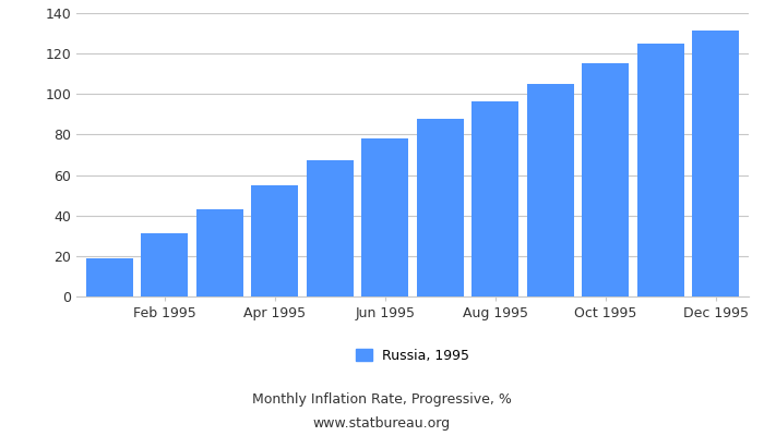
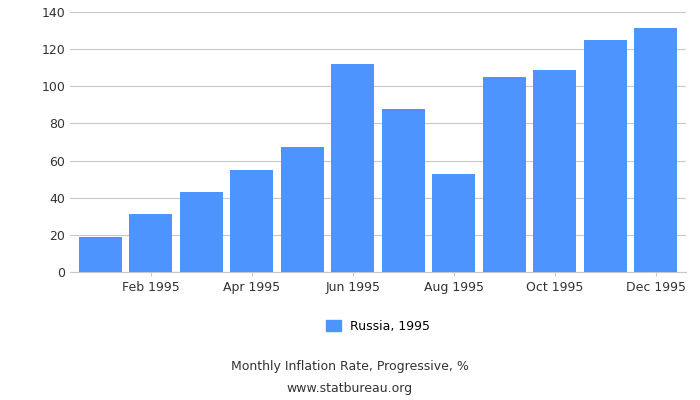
Jun 1995: 78 -> 112
Aug 1995: 96 -> 53
Oct 1995: 115 -> 109
